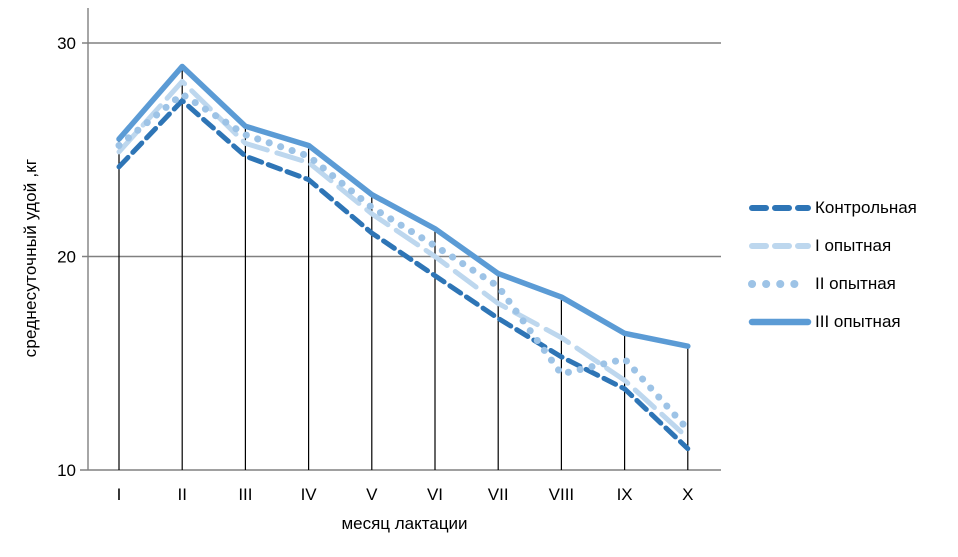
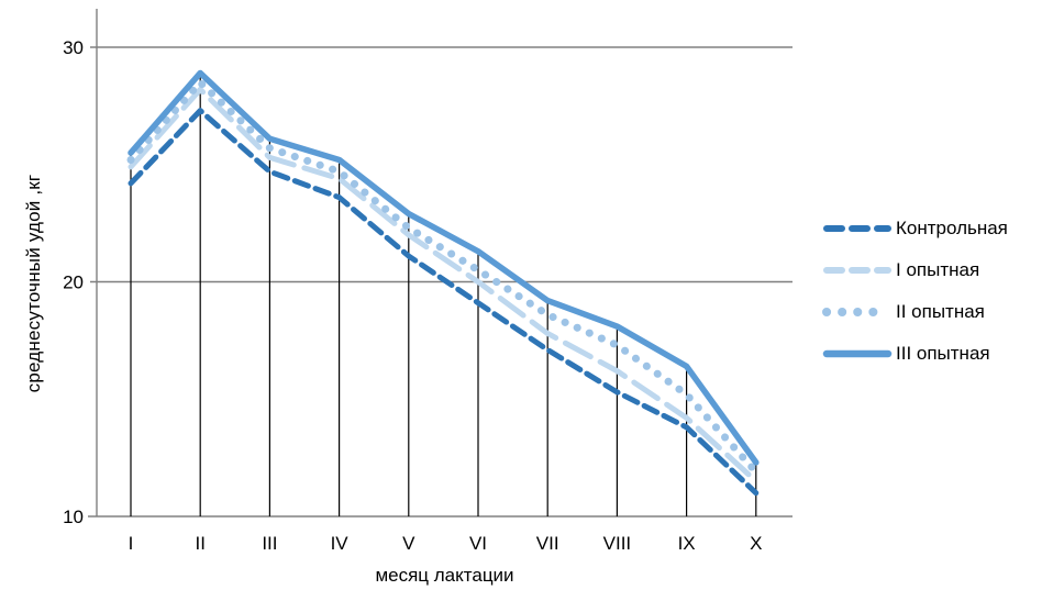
II опытная/II: 27.6 -> 28.5
II опытная/VIII: 14.5 -> 17.3
III опытная/X: 15.8 -> 12.3
